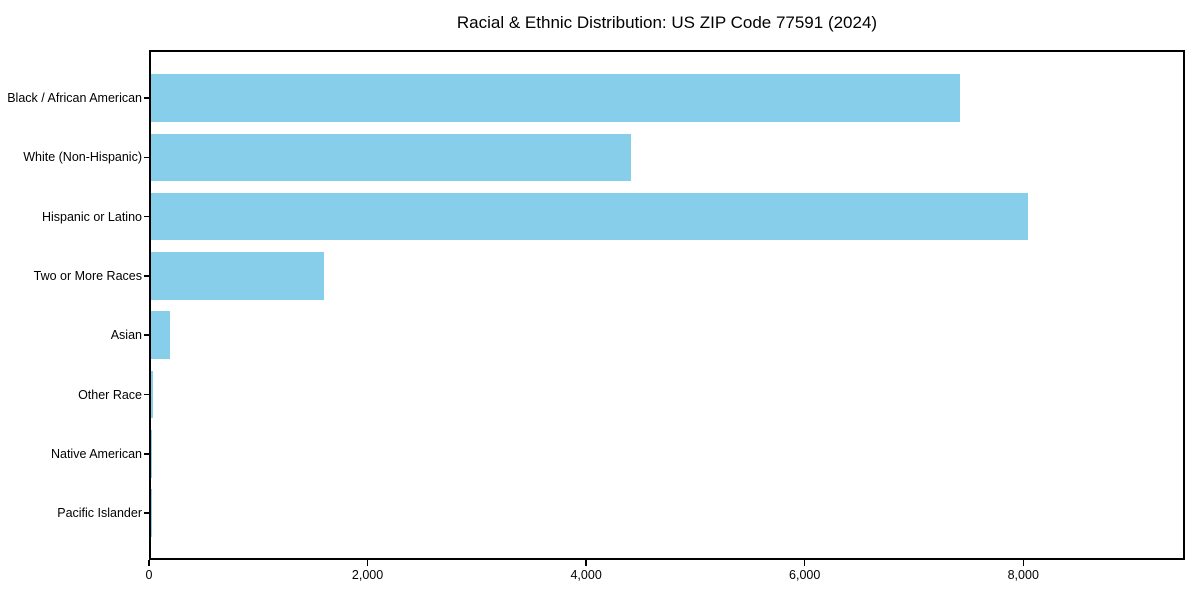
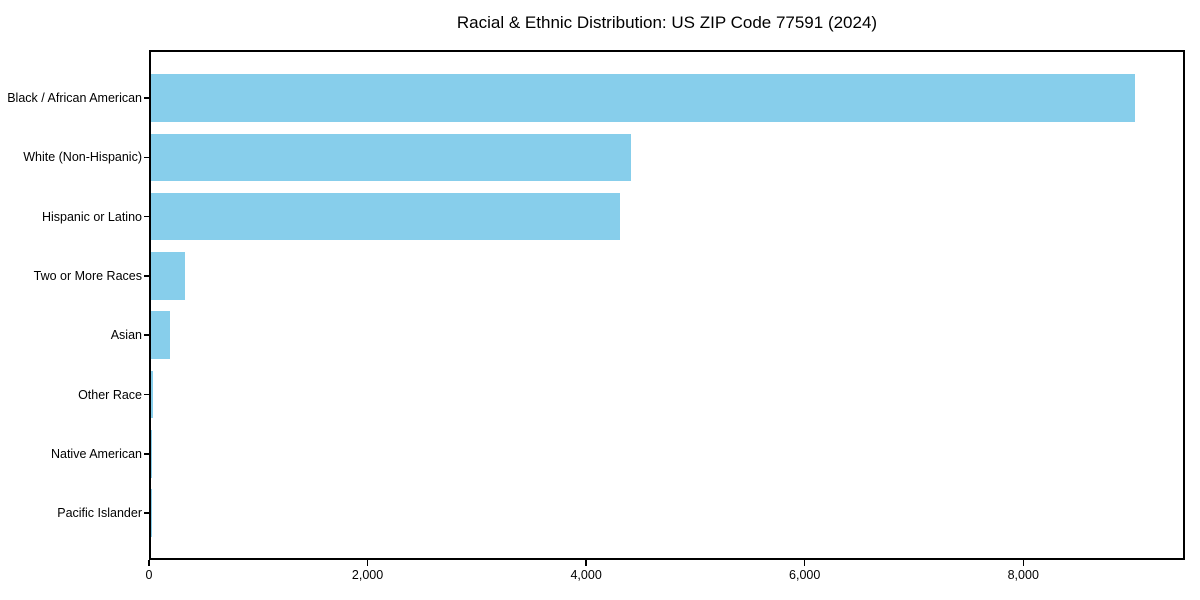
Black / African American: 7430 -> 9040
Hispanic or Latino: 8060 -> 4310
Two or More Races: 1590 -> 310
